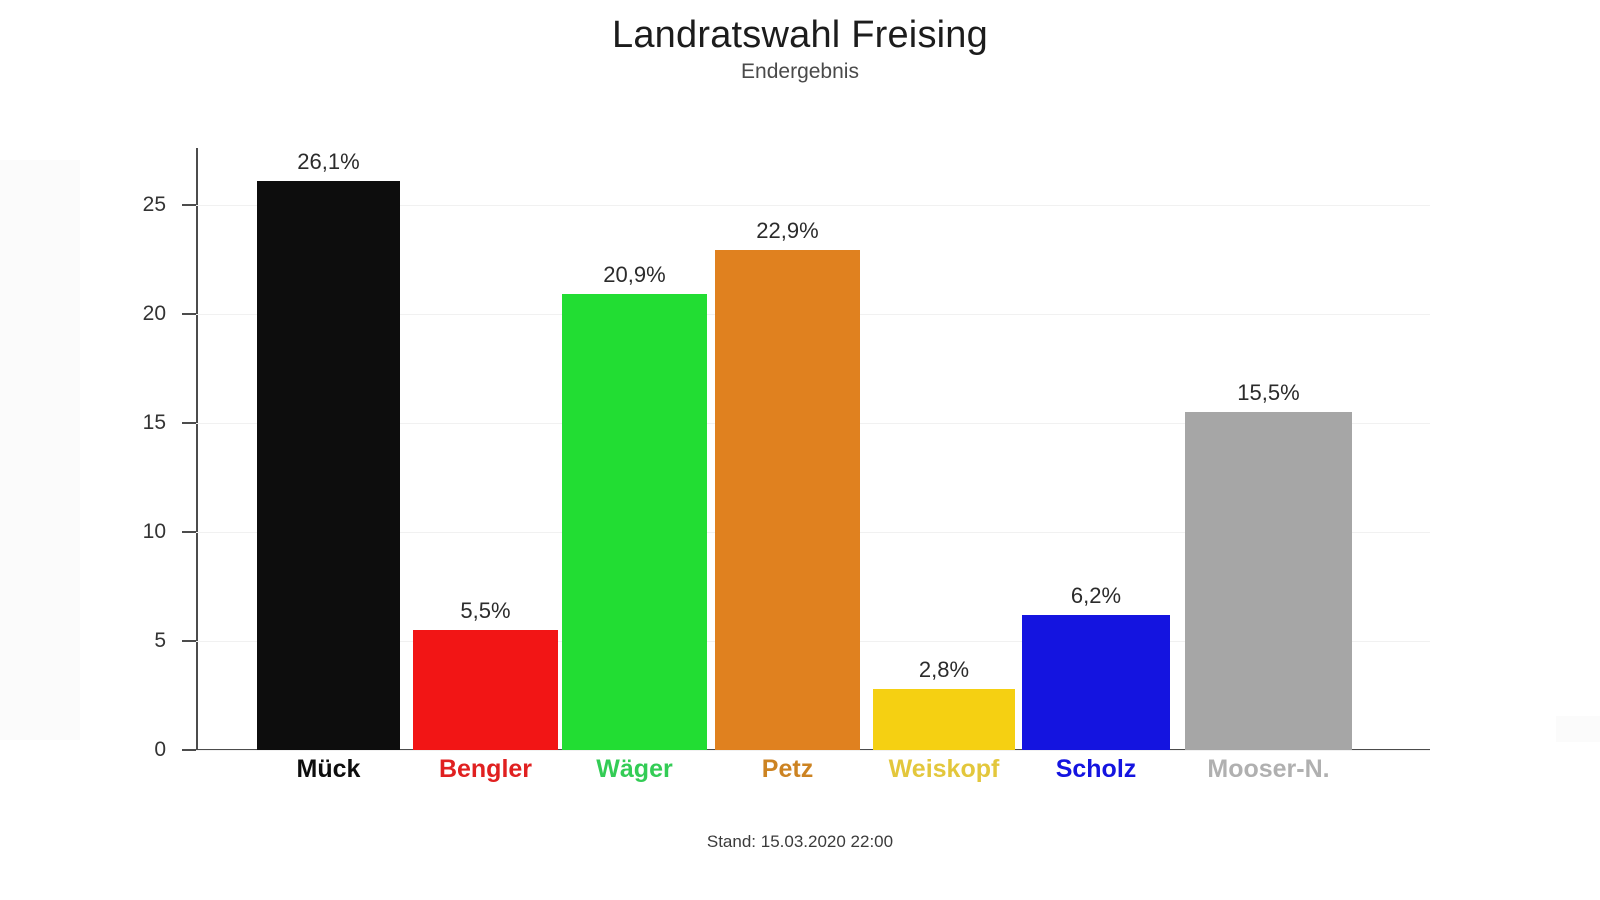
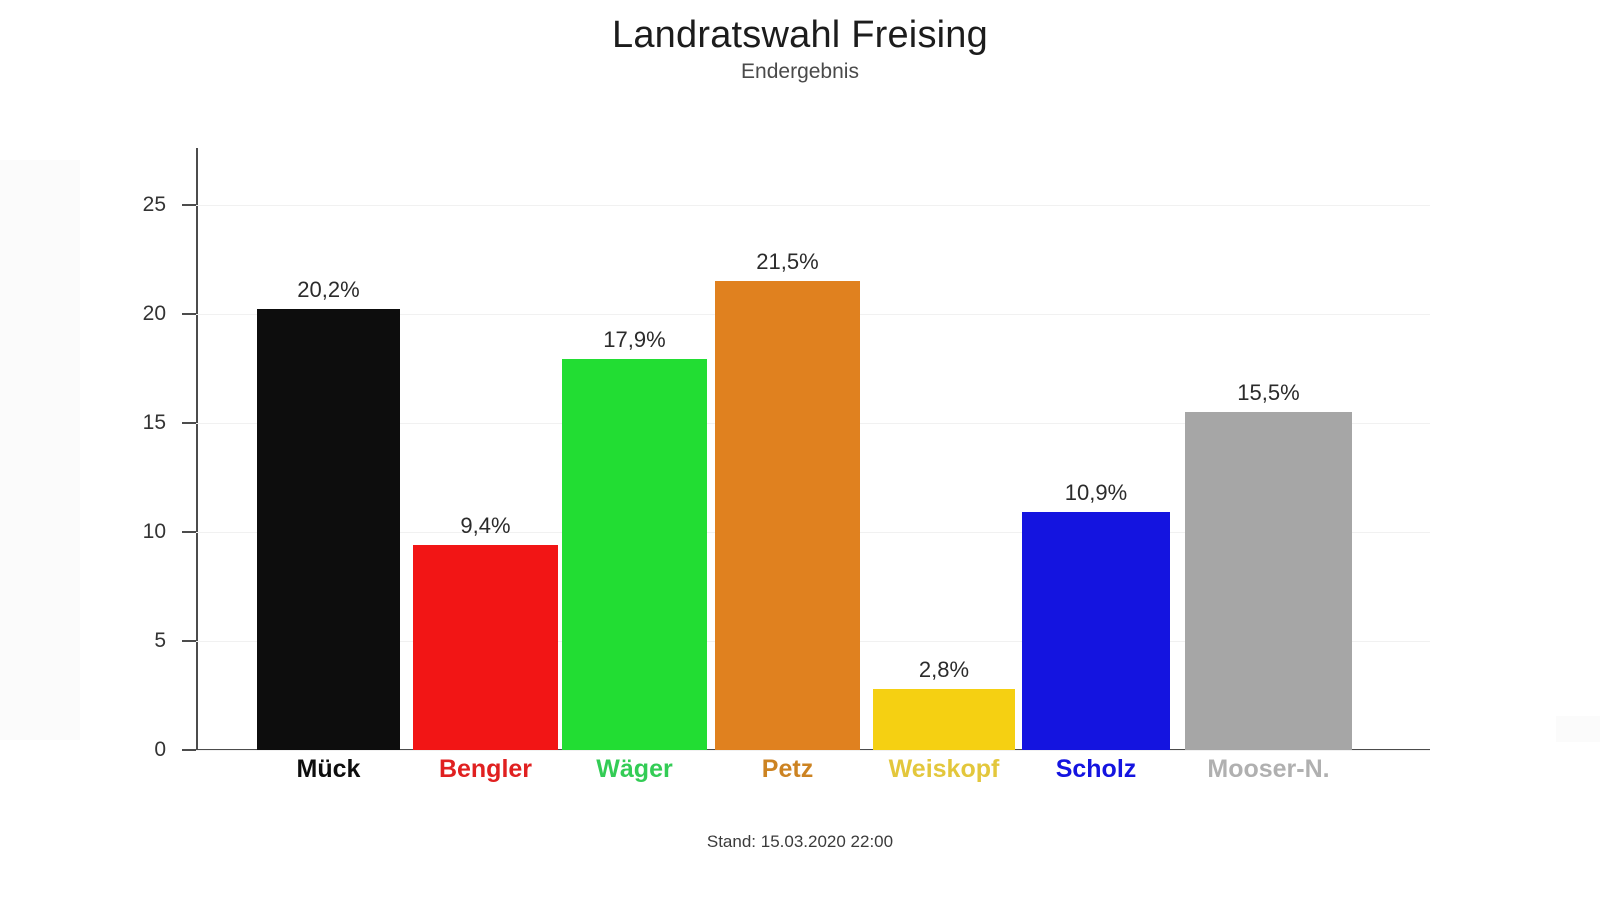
Mück: 26,1% -> 20,2%
Bengler: 5,5% -> 9,4%
Wäger: 20,9% -> 17,9%
Petz: 22,9% -> 21,5%
Scholz: 6,2% -> 10,9%
